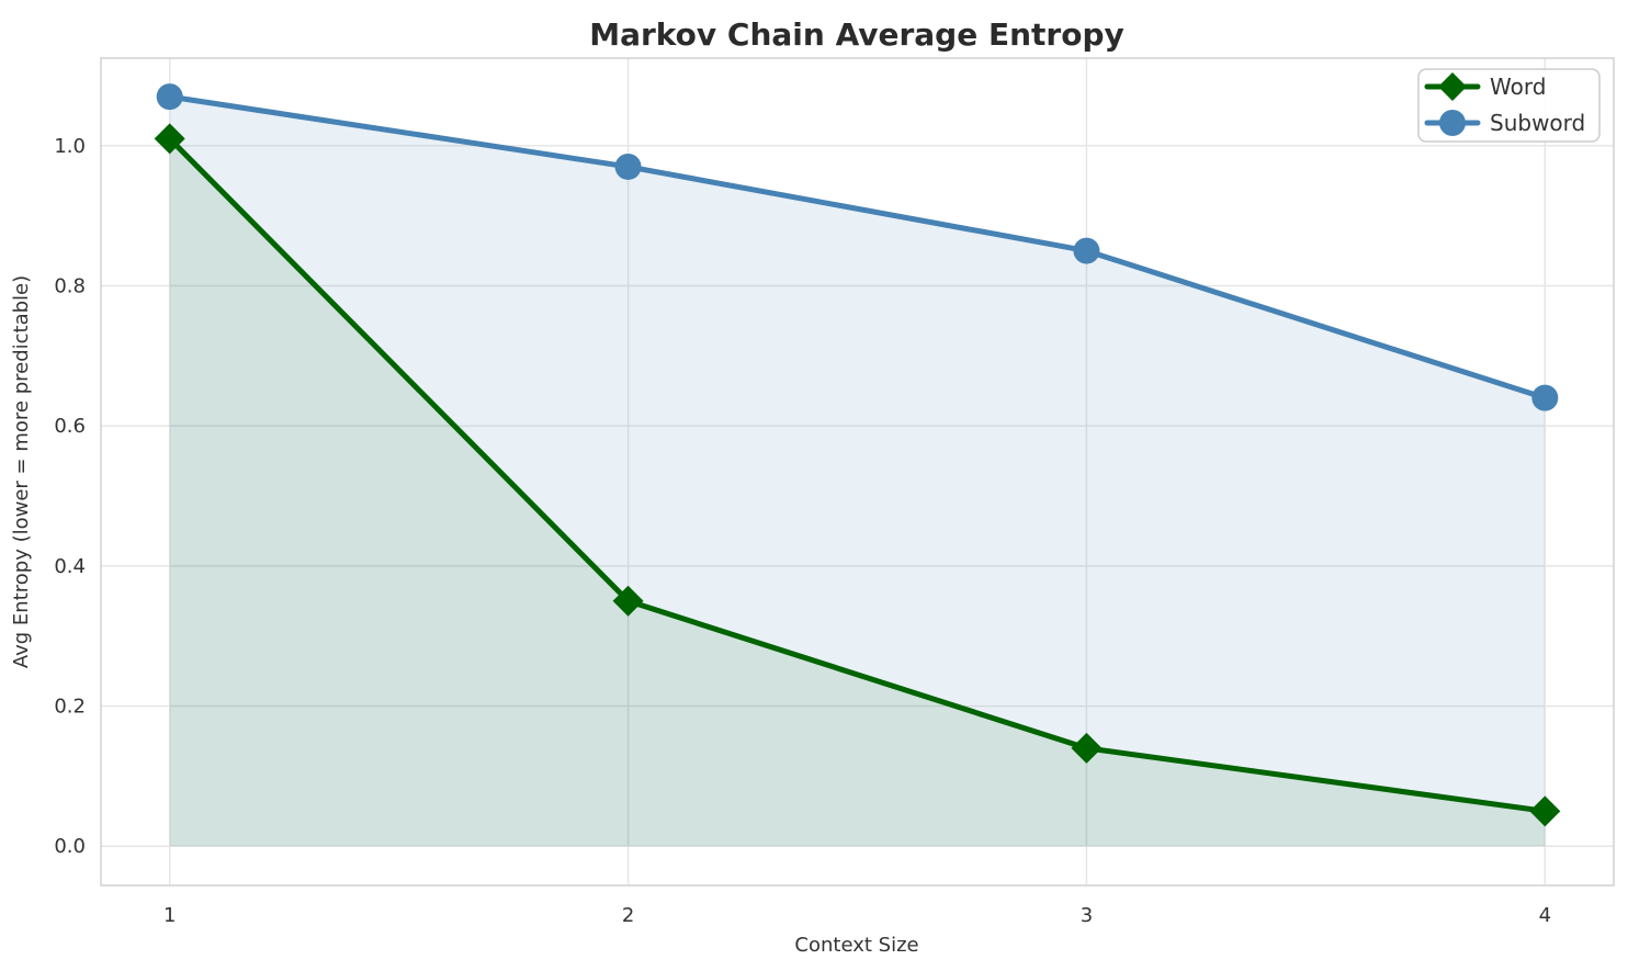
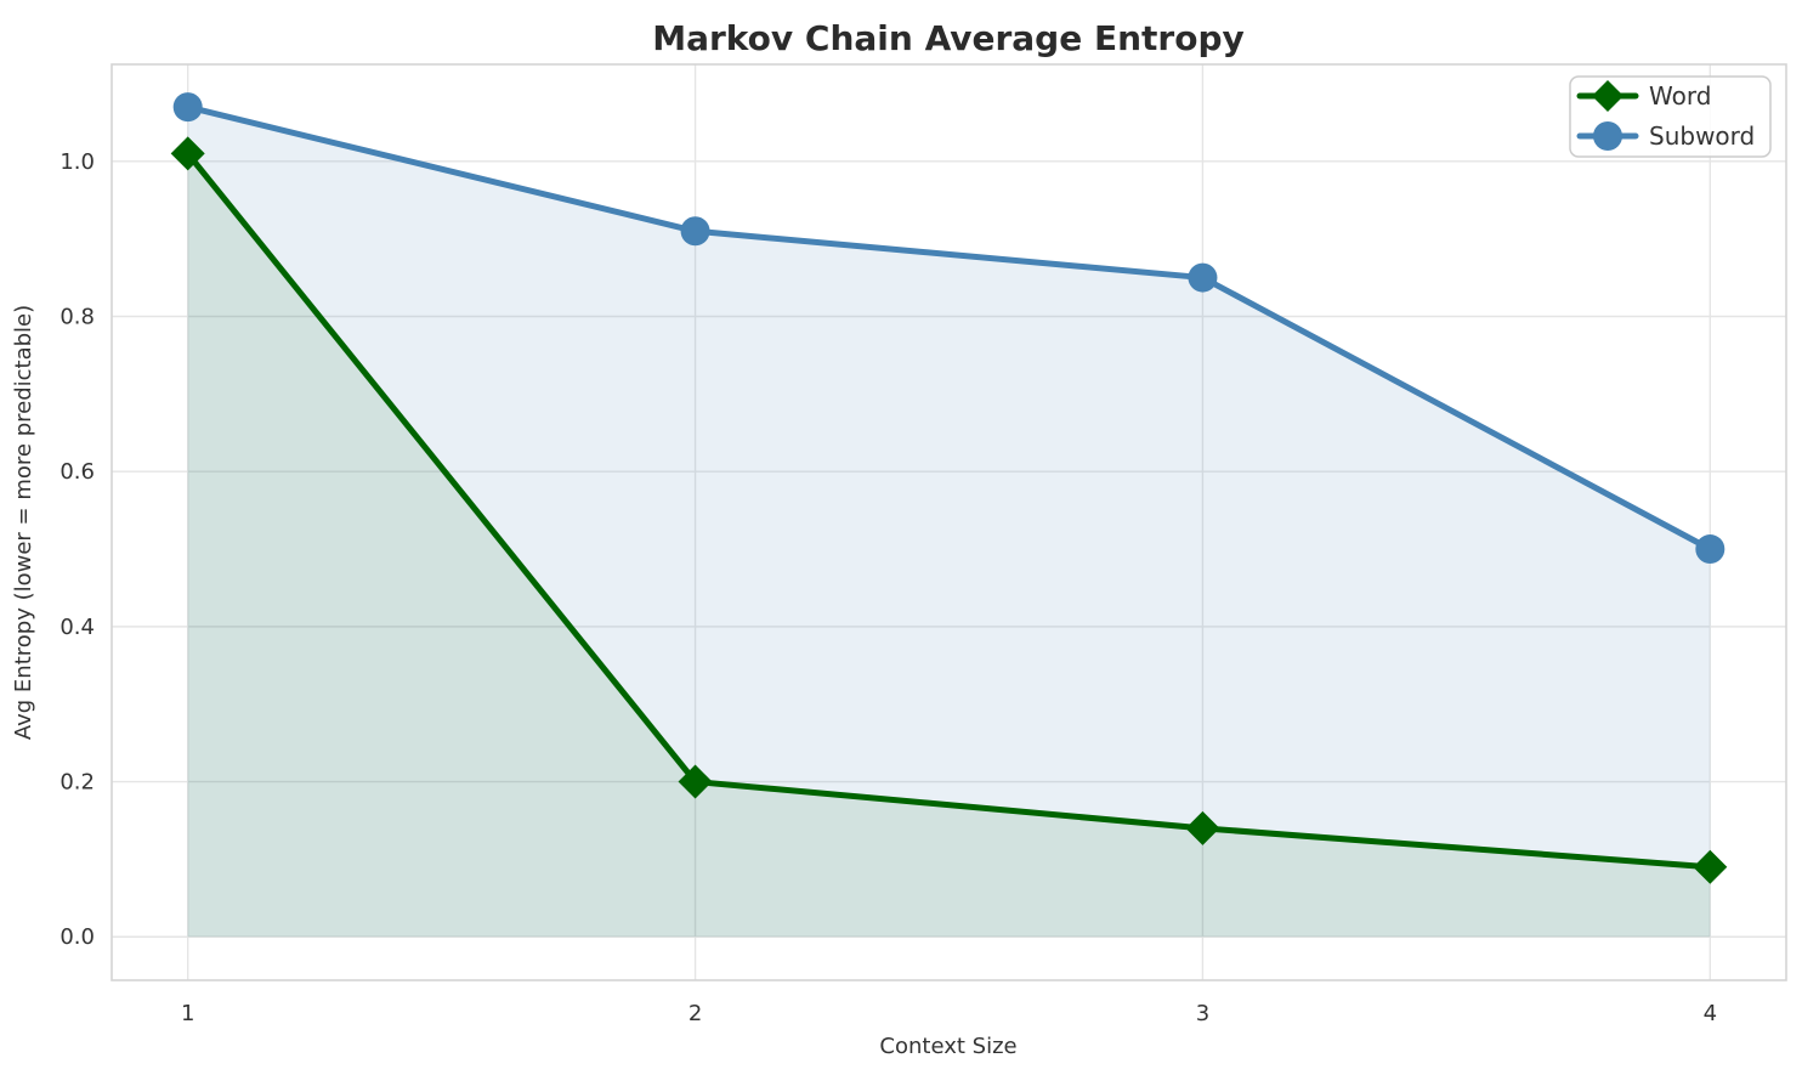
Word/2: 0.35 -> 0.20
Subword/2: 0.97 -> 0.91
Word/4: 0.05 -> 0.09
Subword/4: 0.64 -> 0.50
